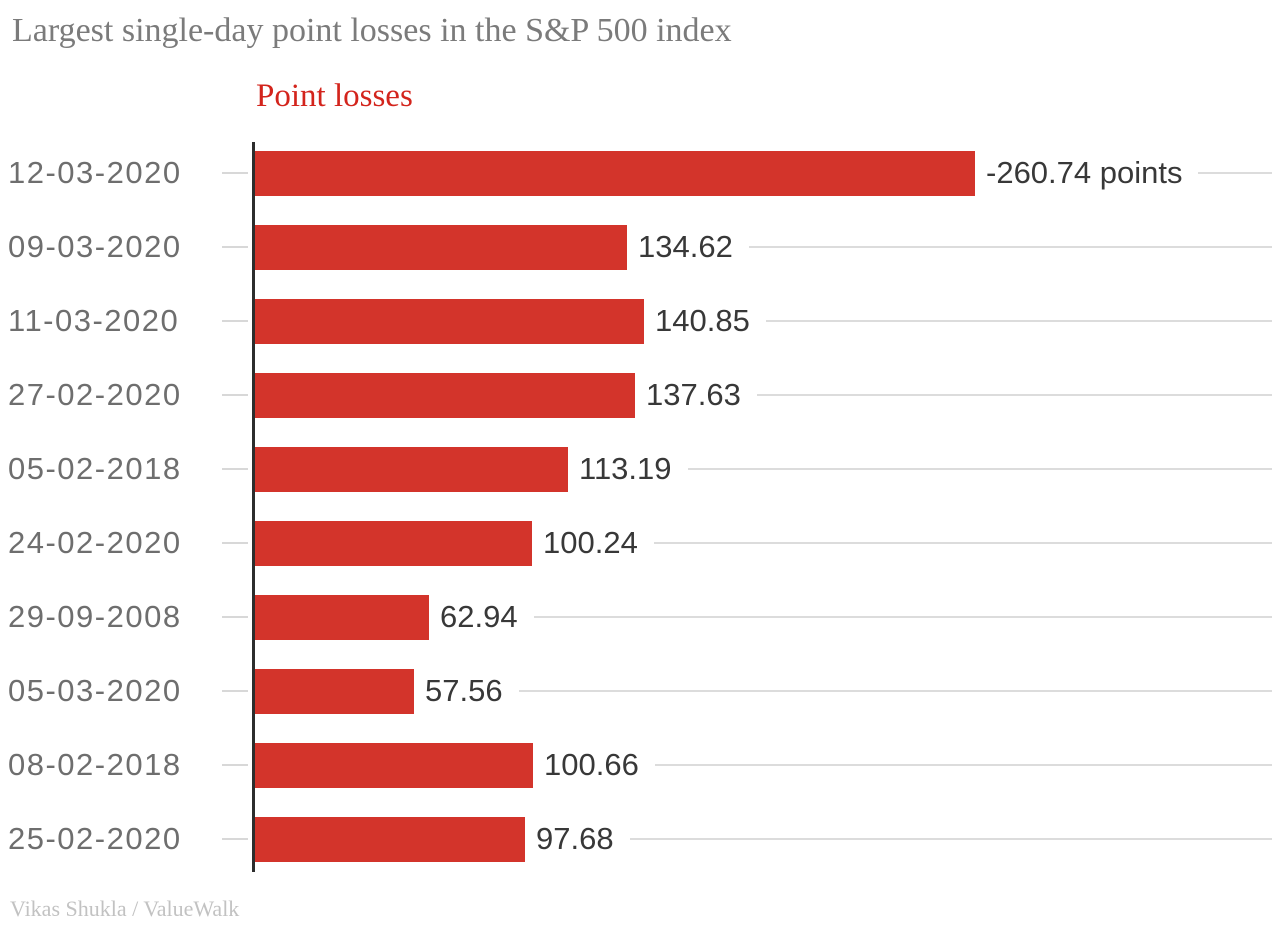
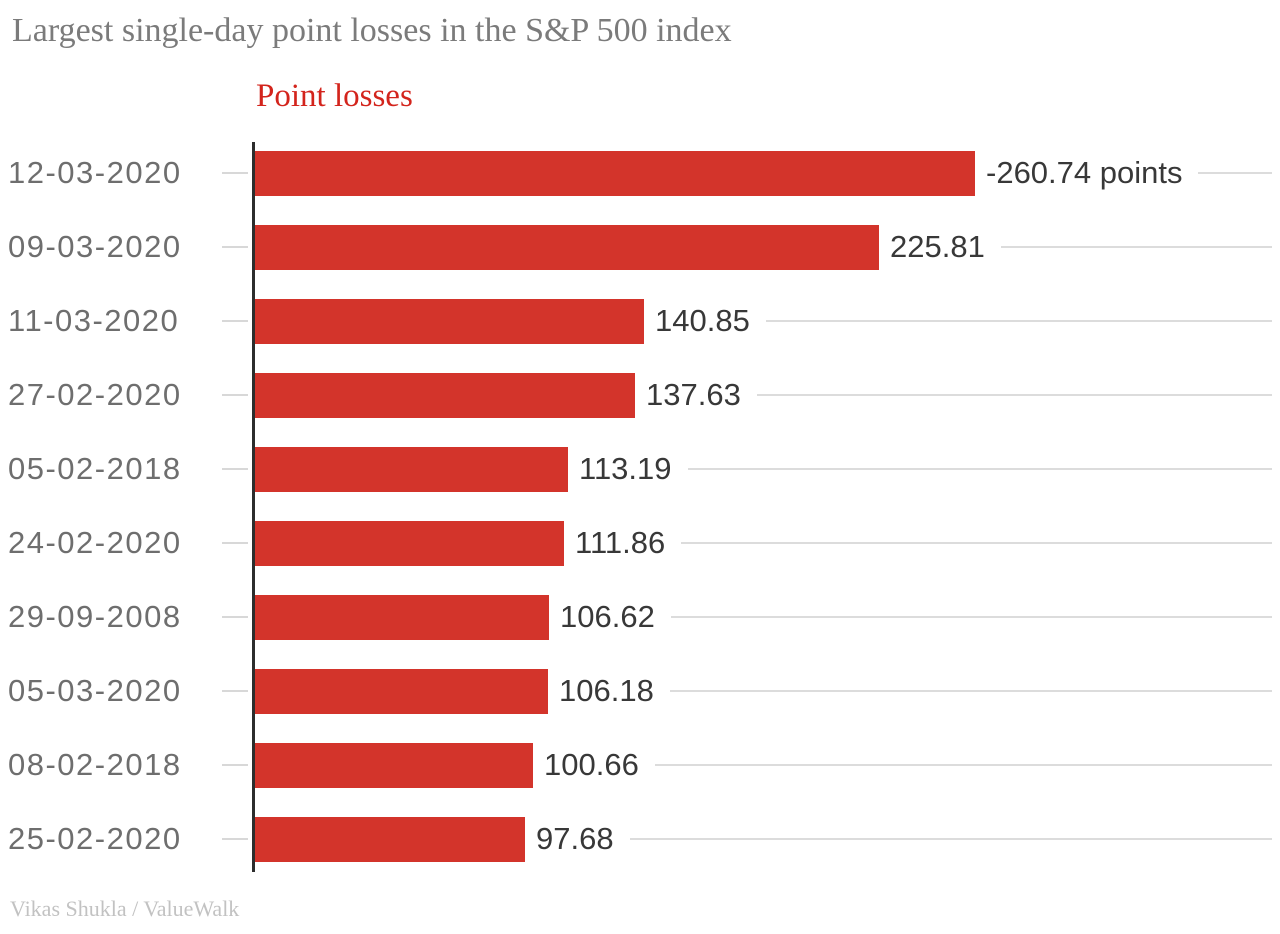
09-03-2020: 134.62 -> 225.81
24-02-2020: 100.24 -> 111.86
29-09-2008: 62.94 -> 106.62
05-03-2020: 57.56 -> 106.18
